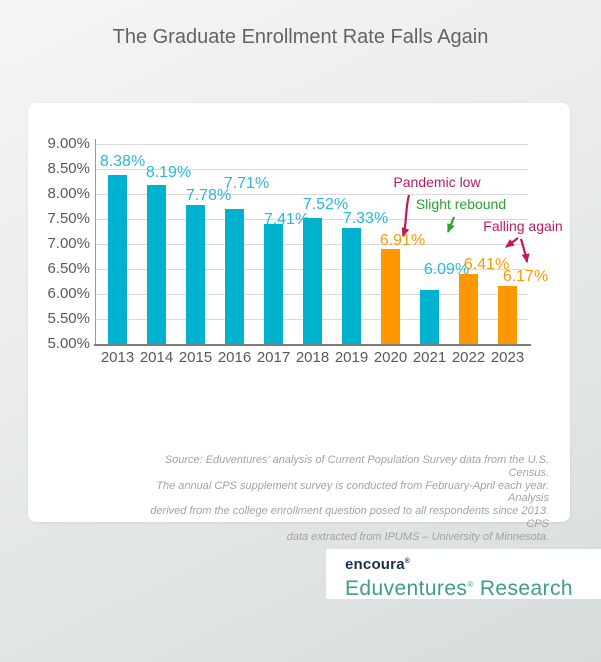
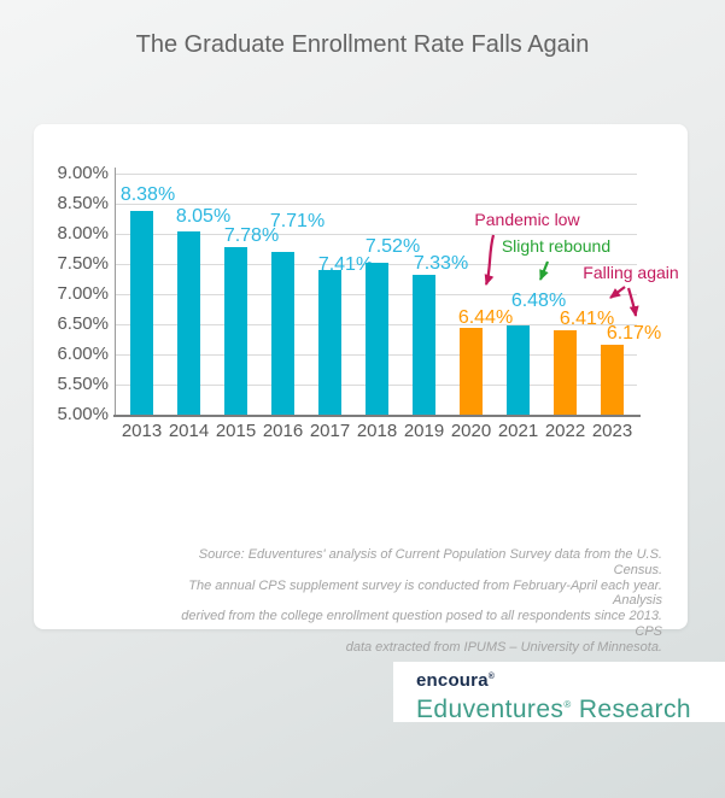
2014: 8.19% -> 8.05%
2020: 6.91% -> 6.44%
2021: 6.09% -> 6.48%
